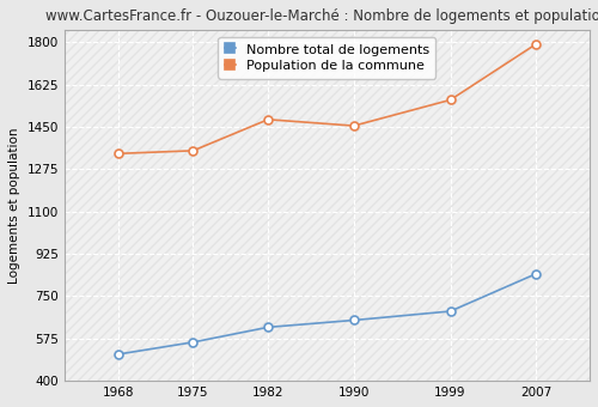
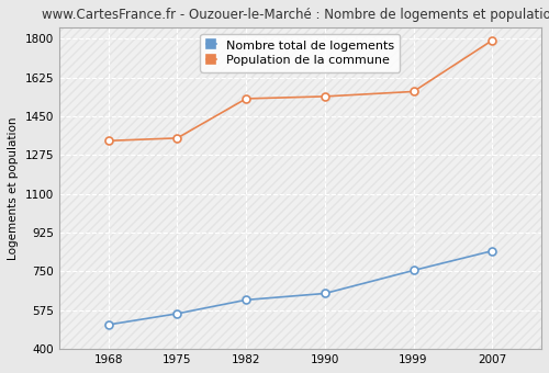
Population de la commune/1982: 1481 -> 1530
Population de la commune/1990: 1455 -> 1540
Nombre total de logements/1999: 688 -> 755
